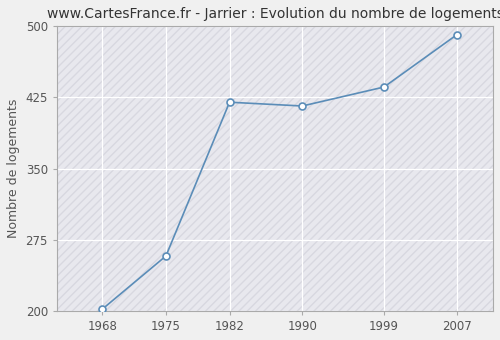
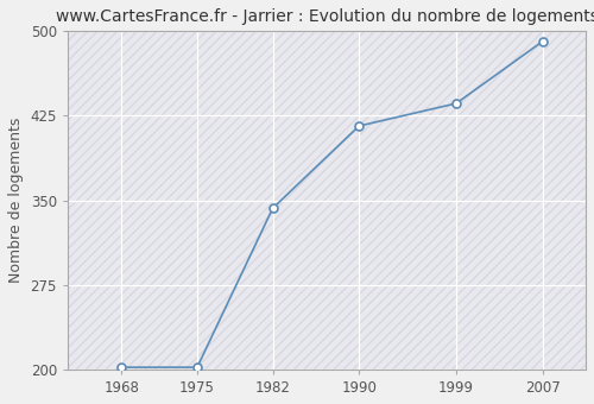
1975: 258 -> 202
1982: 420 -> 343
